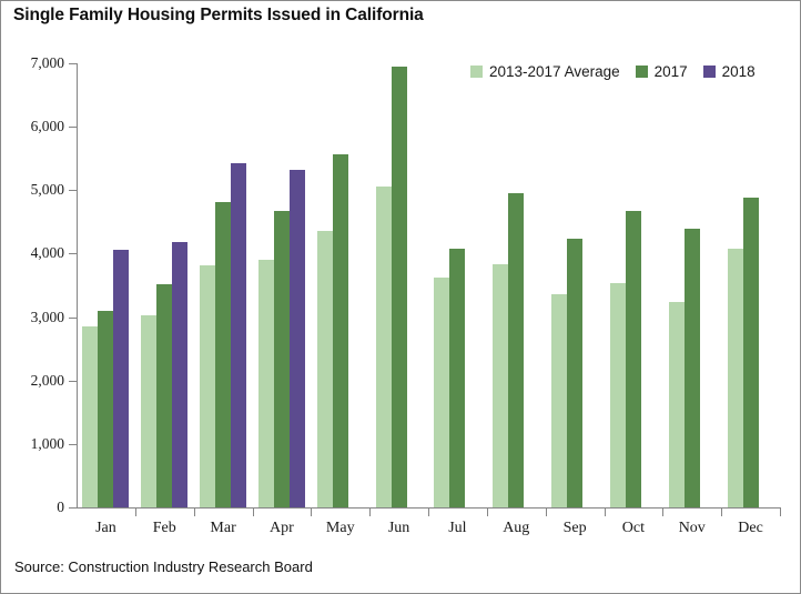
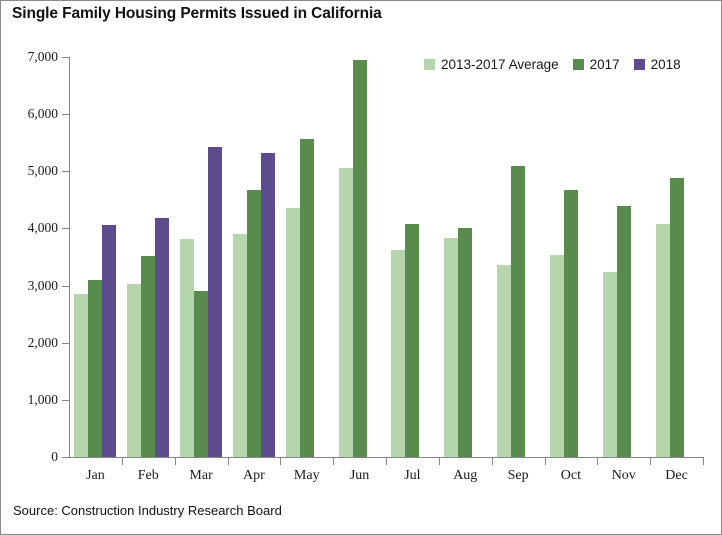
2017/Mar: 4800 -> 2900
2017/Aug: 5000 -> 4000
2017/Sep: 4200 -> 5100
